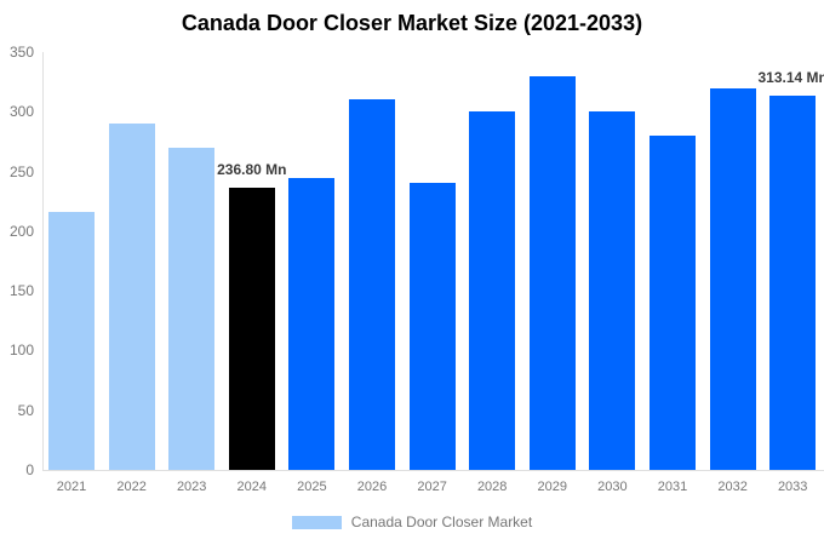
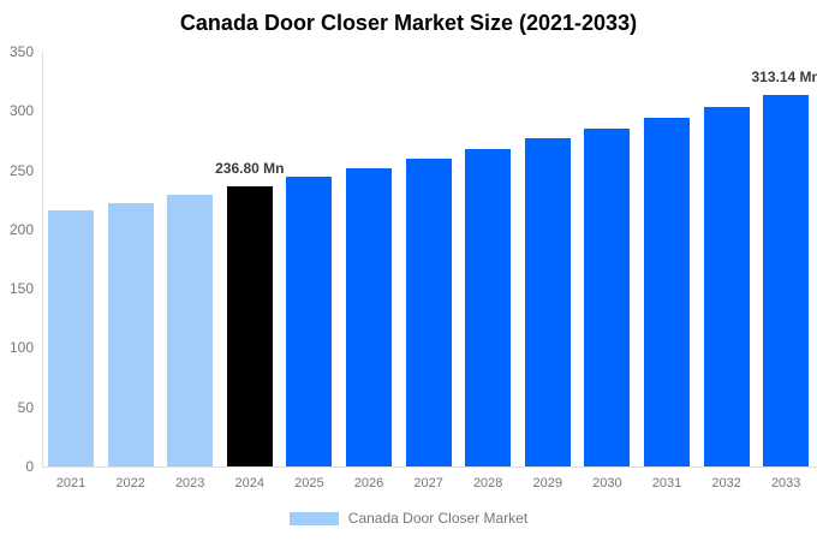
2022: 290 -> 220
2023: 270 -> 230
2026: 310 -> 250
2027: 240 -> 260
2028: 300 -> 270
2029: 330 -> 280
2030: 300 -> 290
2031: 280 -> 290
2032: 320 -> 300
